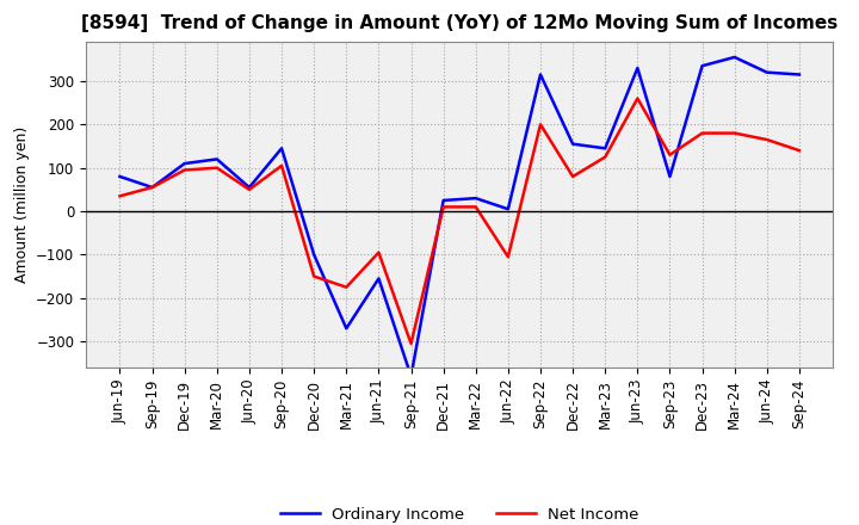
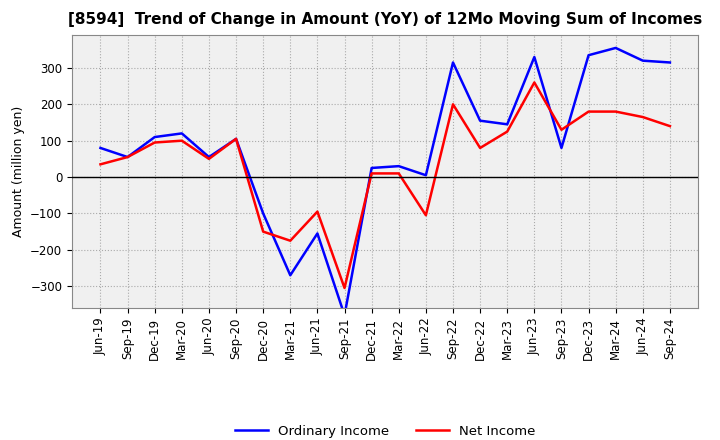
Ordinary Income/Sep-20: 145 -> 105
